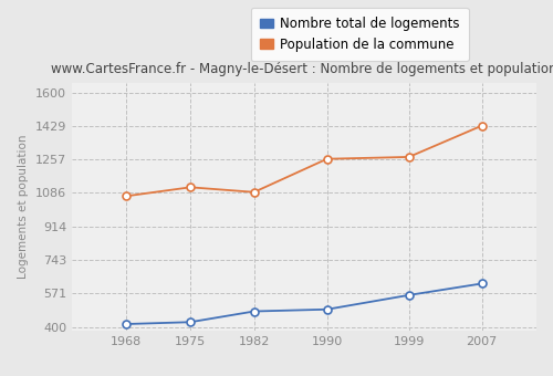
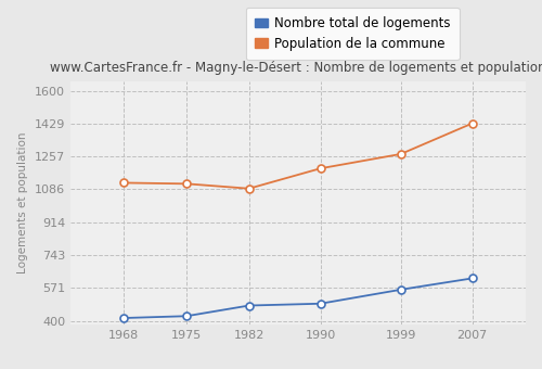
Population de la commune/1968: 1070 -> 1120
Population de la commune/1990: 1260 -> 1200
